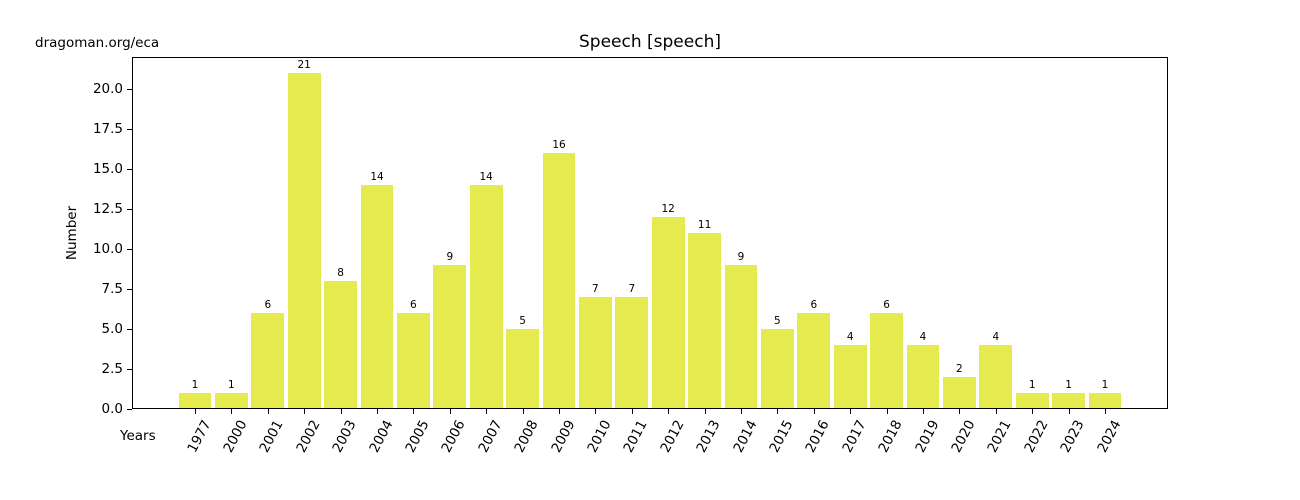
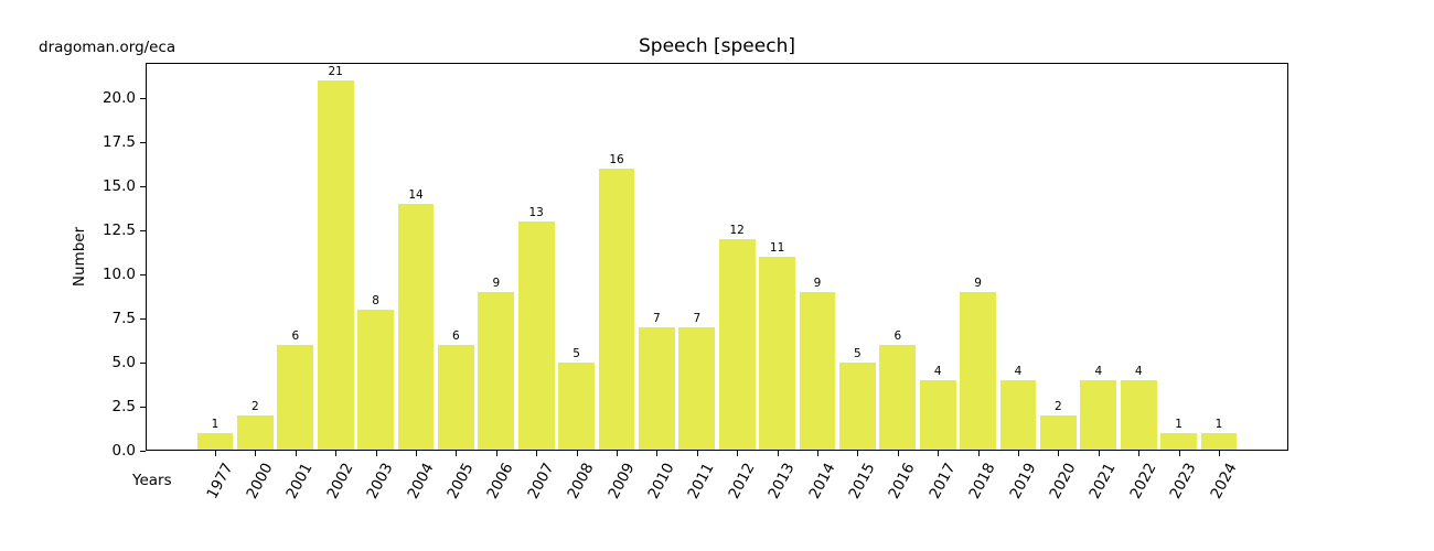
2000: 1 -> 2
2007: 14 -> 13
2018: 6 -> 9
2022: 1 -> 4
